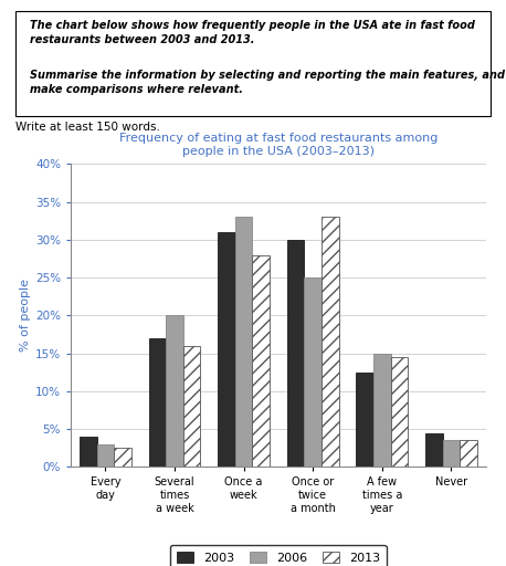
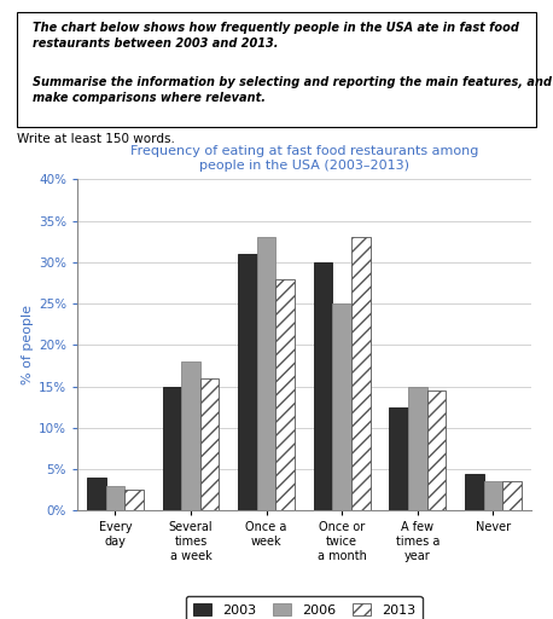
2003/Several times a week: 17.0% -> 15.0%
2006/Several times a week: 20.0% -> 18.0%
